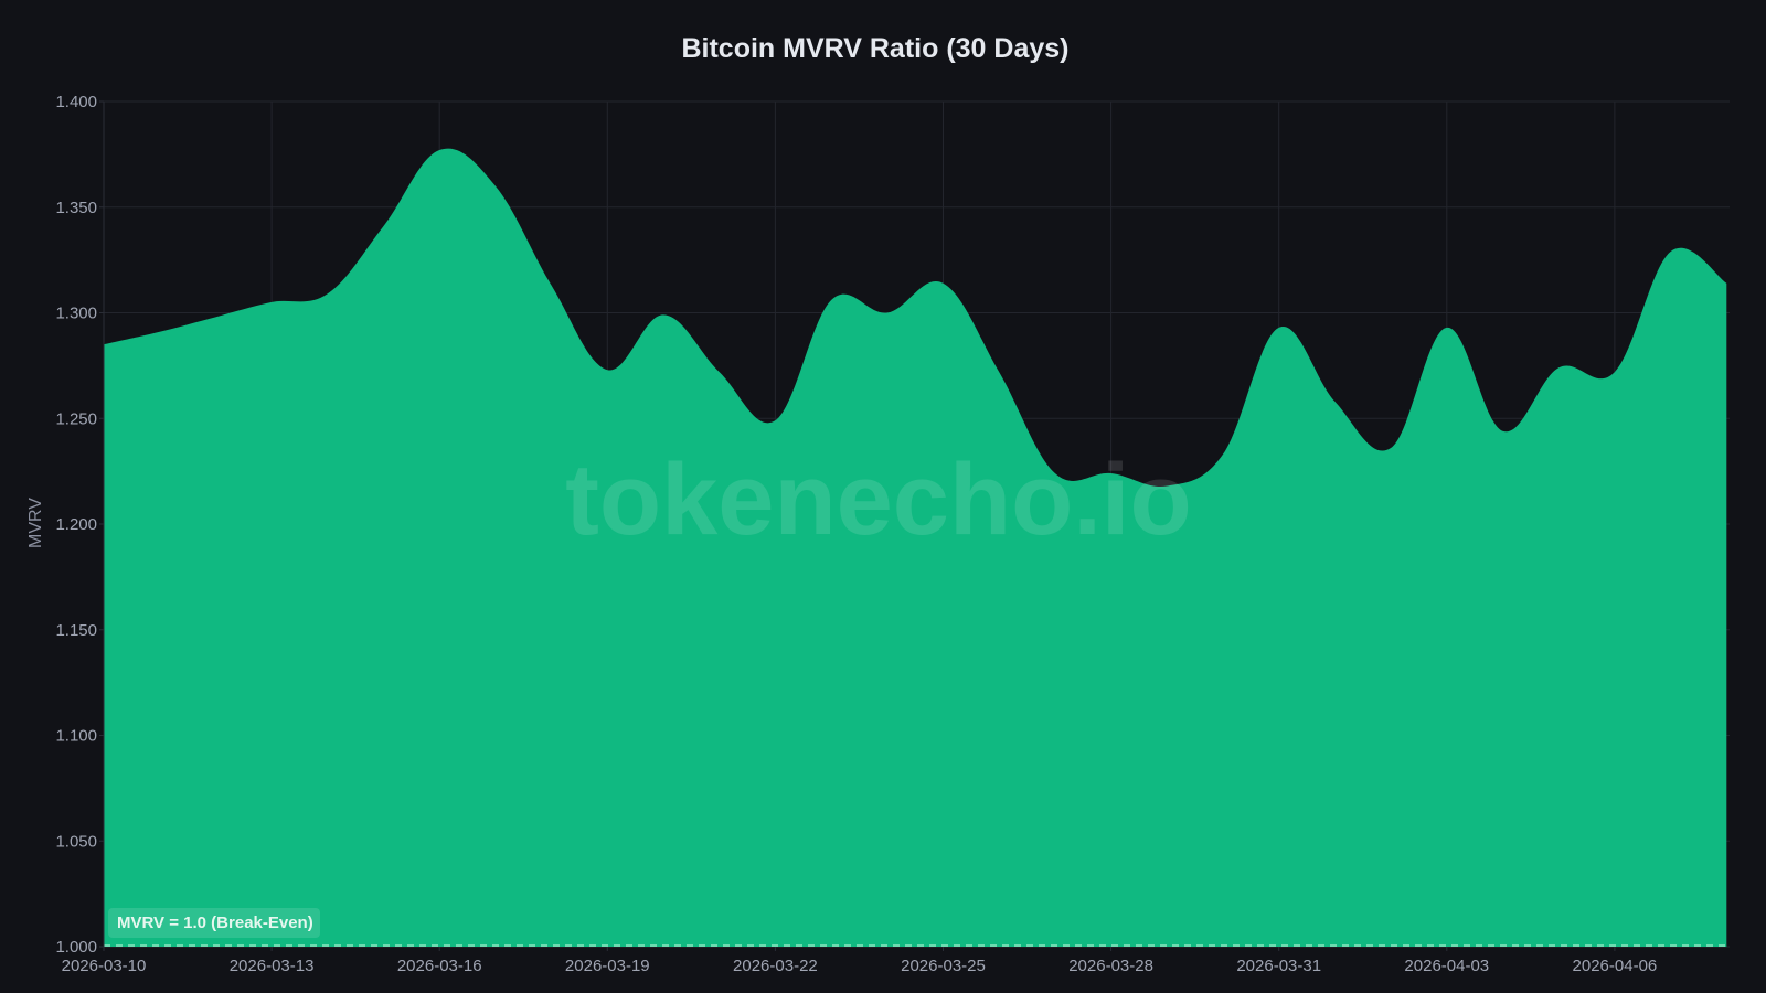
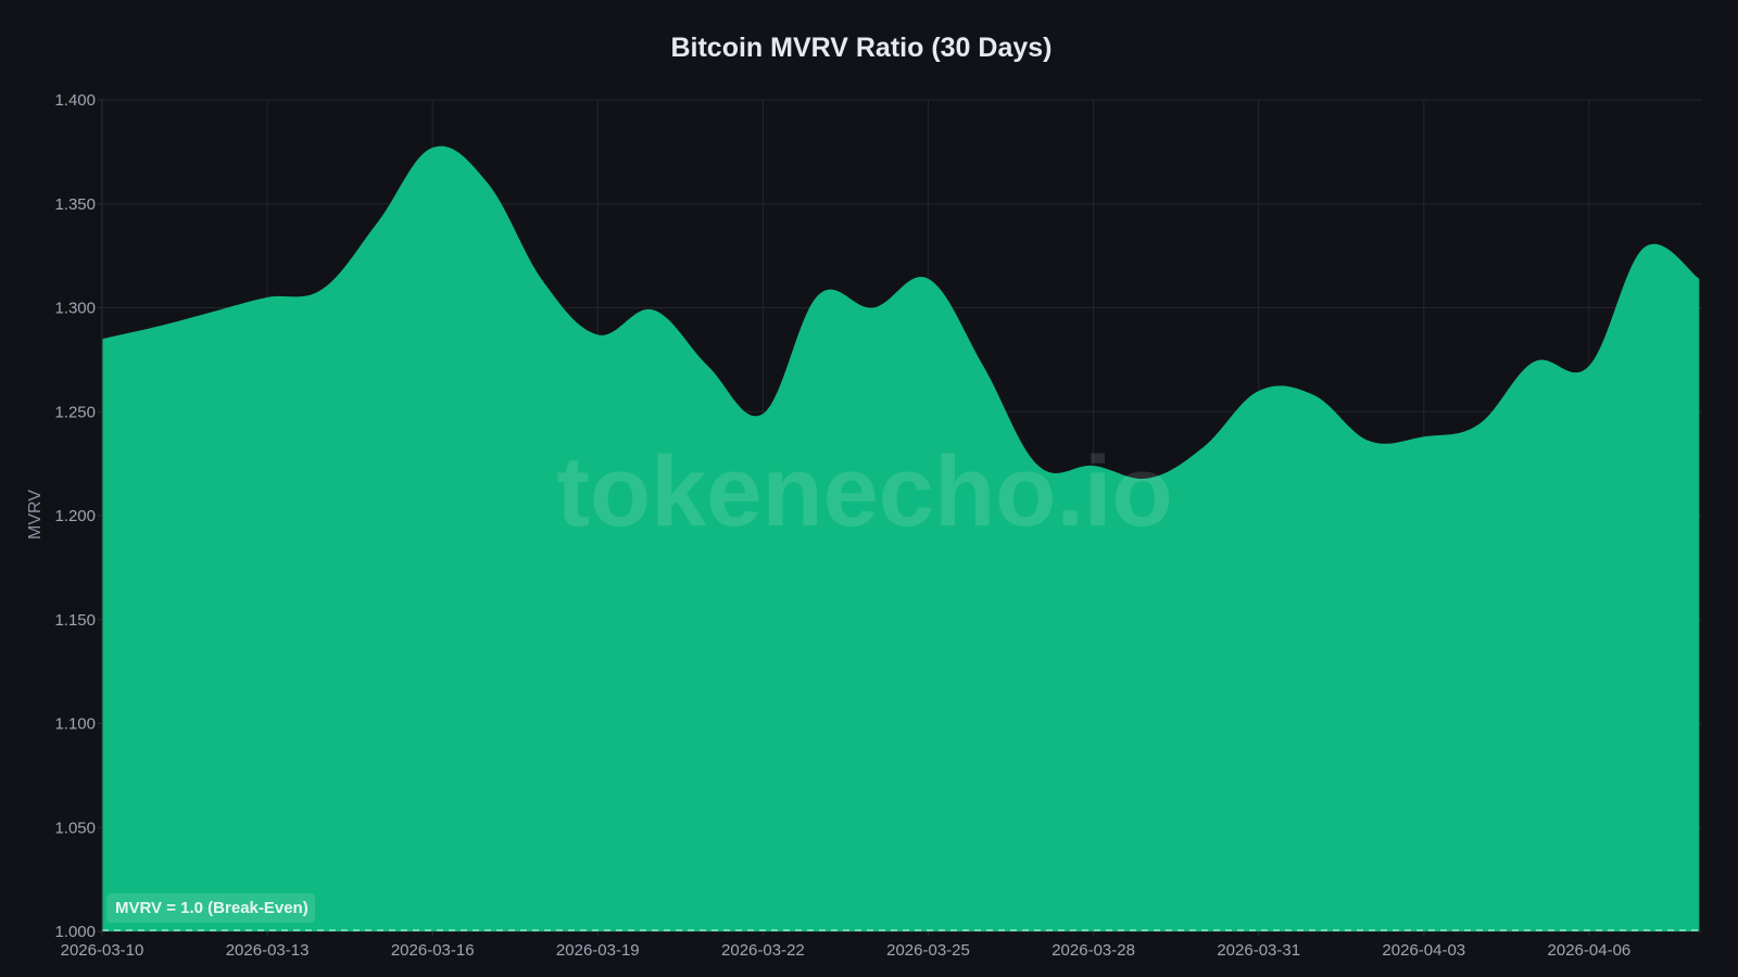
2026-03-19: 1.273 -> 1.287
2026-03-31: 1.293 -> 1.260
2026-04-03: 1.293 -> 1.238
